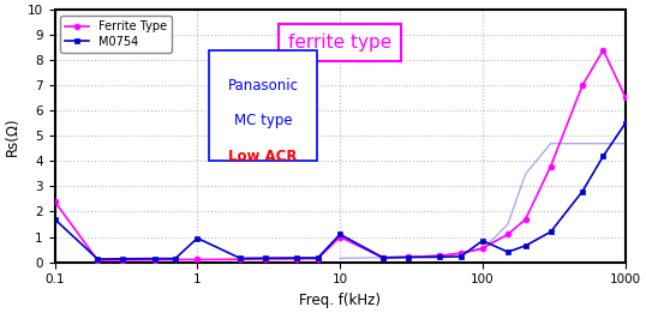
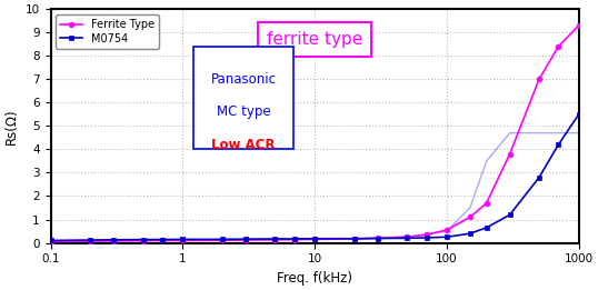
Ferrite Type/0.1: 2.40 -> 0.05
M0754/0.1: 1.70 -> 0.10
M0754/1: 0.95 -> 0.15
Ferrite Type/10: 1.00 -> 0.15
M0754/10: 1.10 -> 0.18
M0754/100: 0.85 -> 0.25
Ferrite Type/1000: 6.55 -> 9.30
